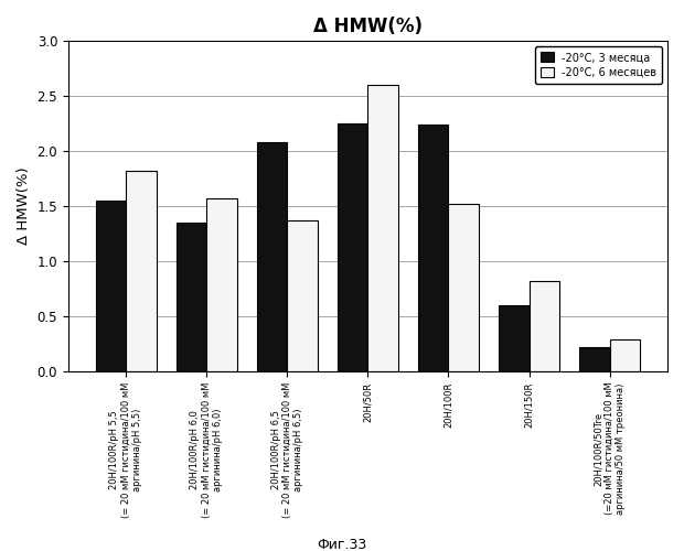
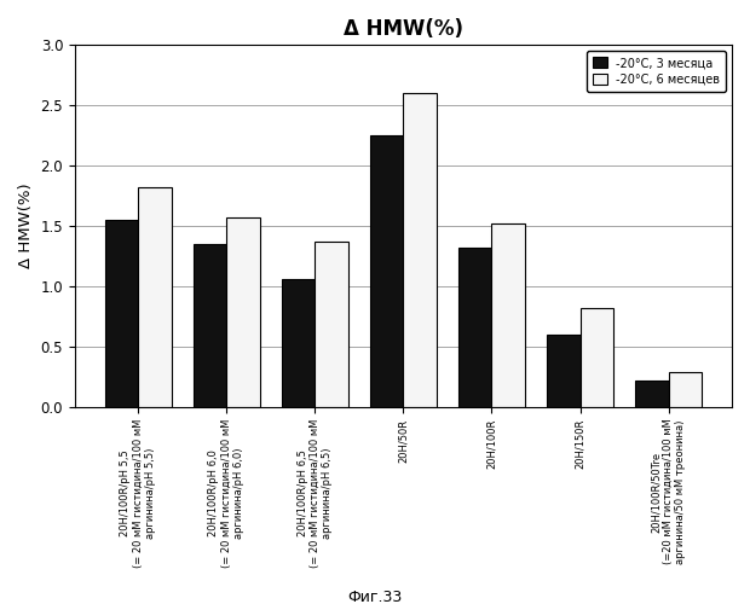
-20°С, 3 месяца/20H/100R/pH 6,5 (= 20 мМ гистидина/100 мМ аргинина/pH 6,5): 2.08 -> 1.06
-20°С, 3 месяца/20H/100R: 2.24 -> 1.32
